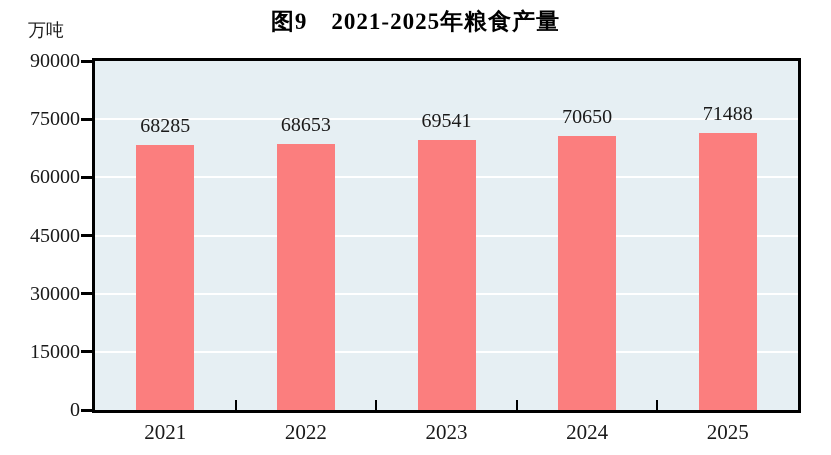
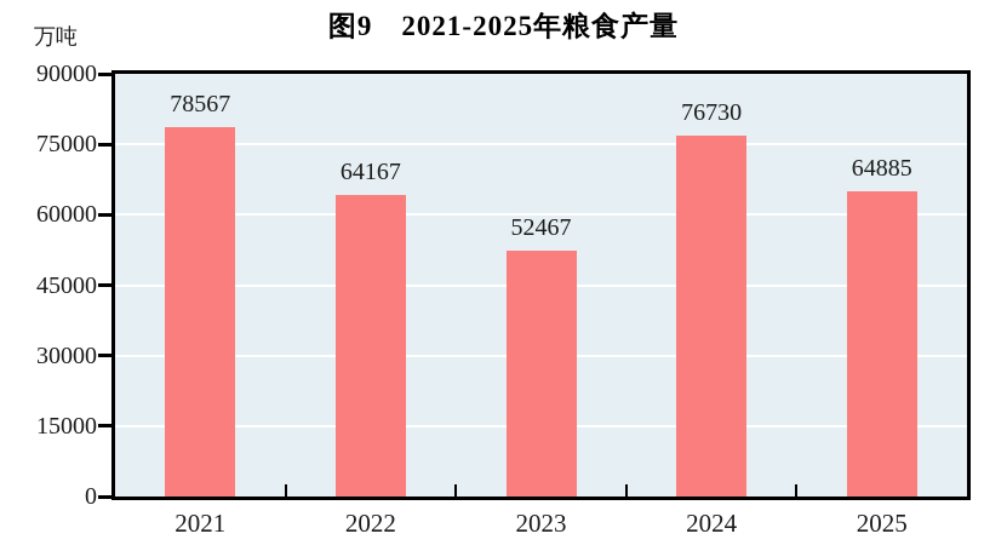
2021: 68285 -> 78567
2022: 68653 -> 64167
2023: 69541 -> 52467
2024: 70650 -> 76730
2025: 71488 -> 64885
